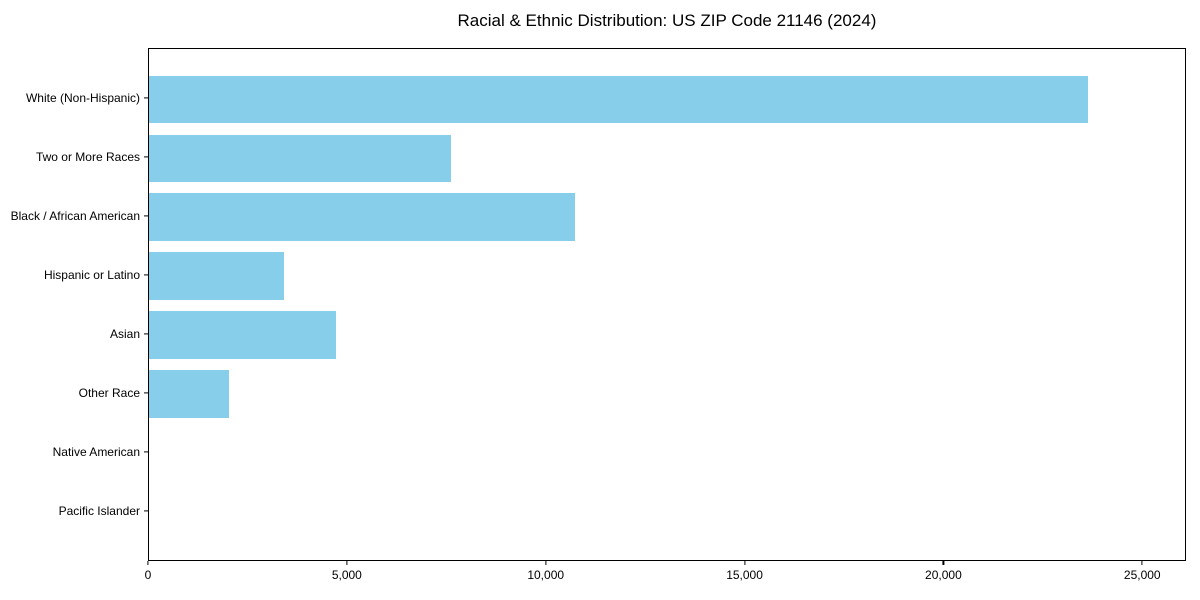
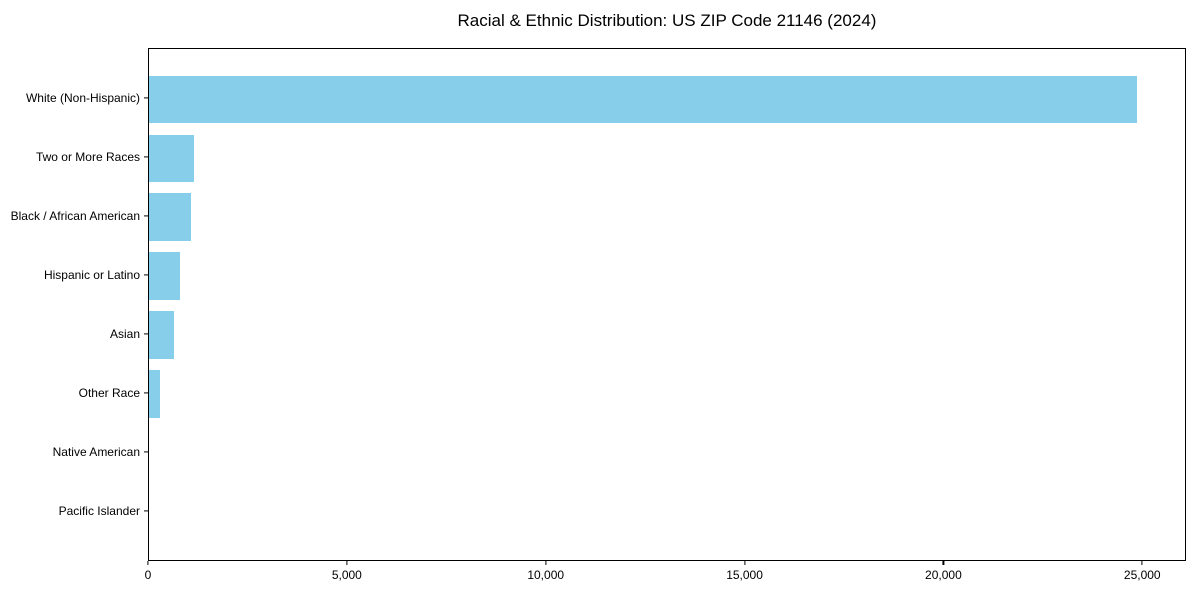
White (Non-Hispanic): 23600 -> 24800
Two or More Races: 7600 -> 1100
Black / African American: 10700 -> 1100
Hispanic or Latino: 3400 -> 800
Asian: 4700 -> 600
Other Race: 2000 -> 300
